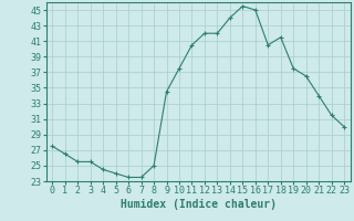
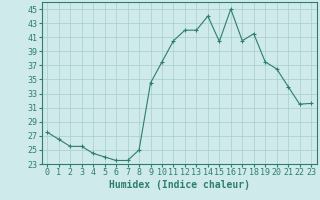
15: 45.5 -> 40.4
23: 30.0 -> 31.6
